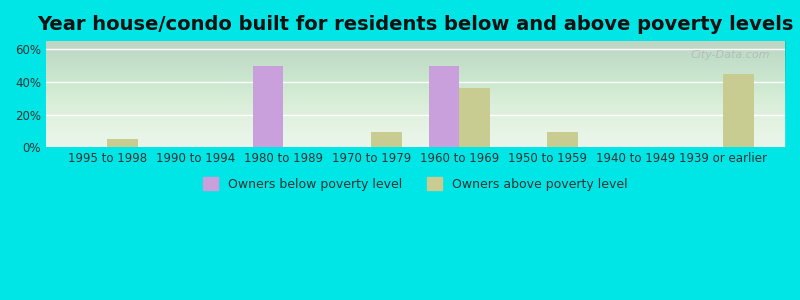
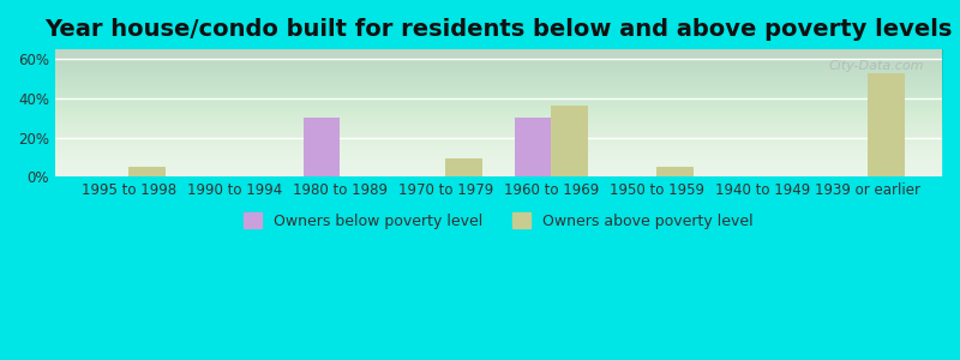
Owners below poverty level/1980 to 1989: 50% -> 30%
Owners below poverty level/1960 to 1969: 50% -> 30%
Owners above poverty level/1950 to 1959: 9% -> 5%
Owners above poverty level/1939 or earlier: 45% -> 53%
